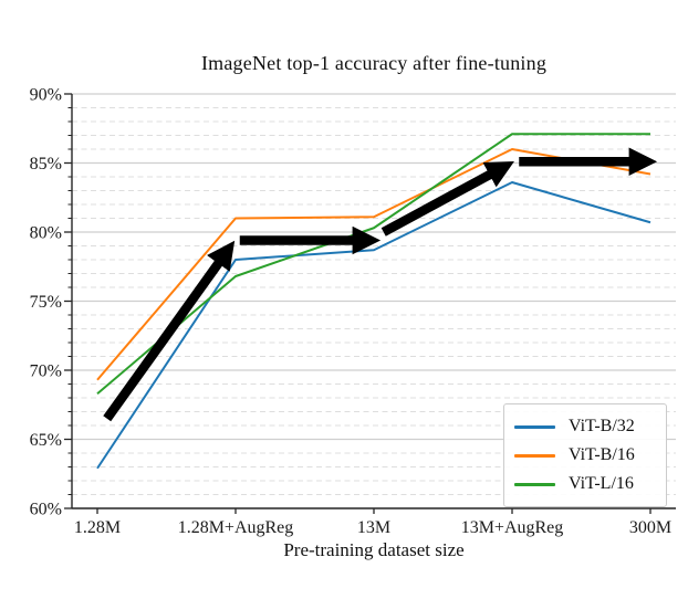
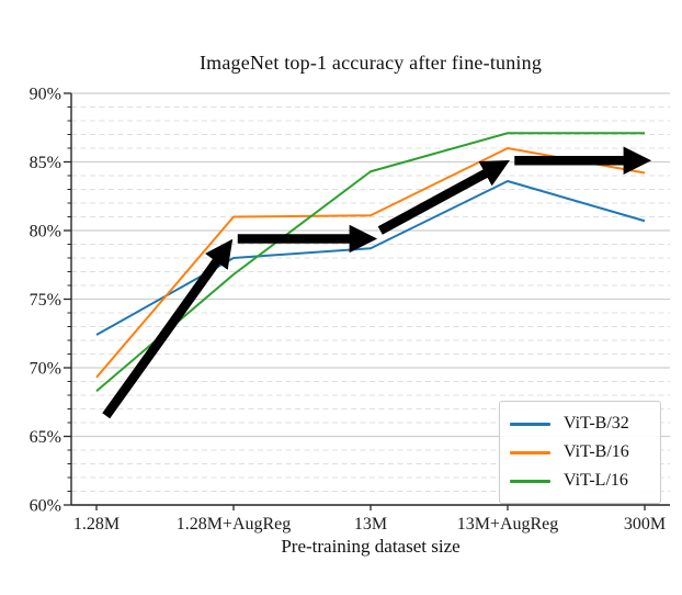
ViT-B/32/1.28M: 62.9% -> 72.4%
ViT-L/16/13M: 80.3% -> 84.3%
